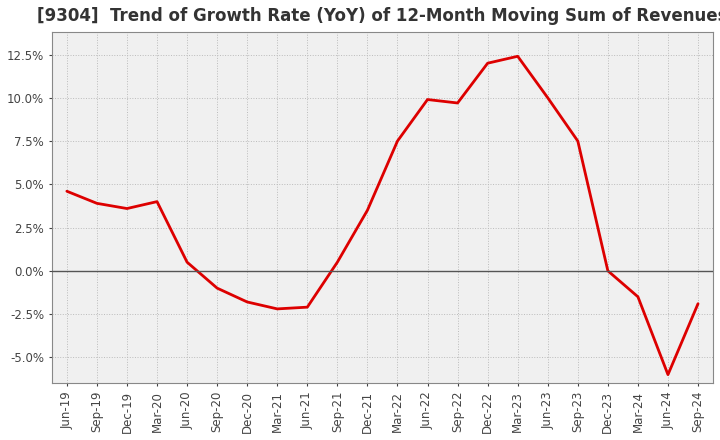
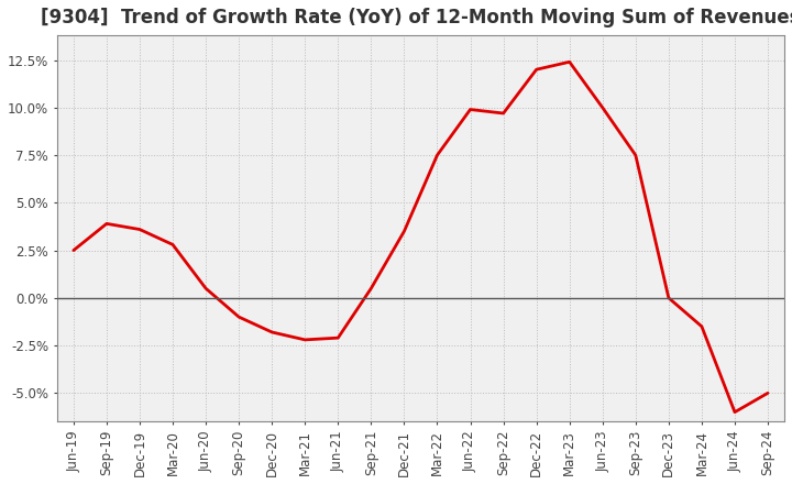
Jun-19: 4.6% -> 2.5%
Mar-20: 4.0% -> 2.8%
Sep-24: -1.9% -> -5.0%
